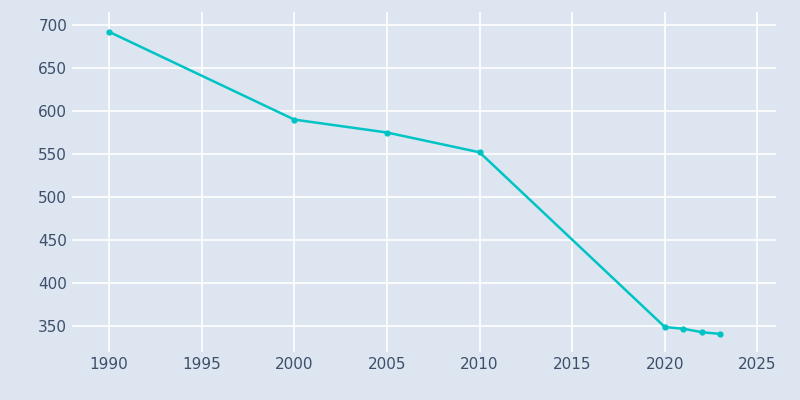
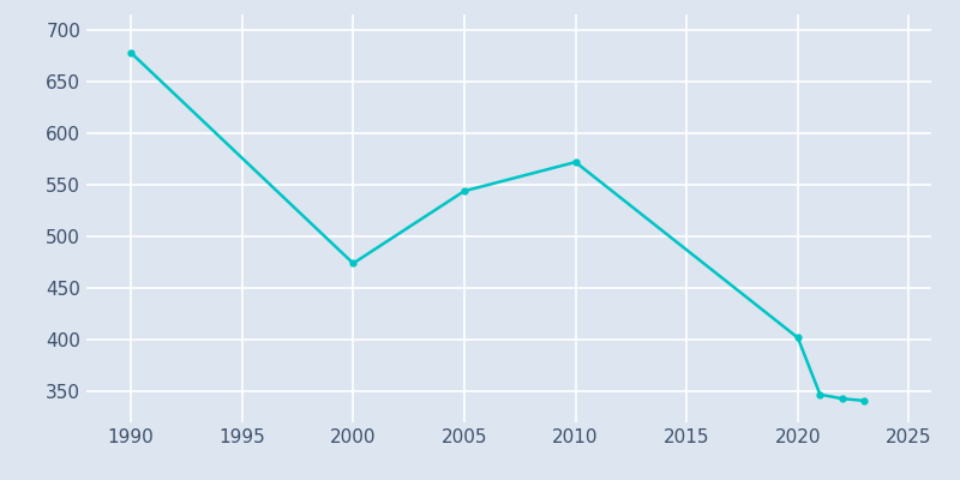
1990: 692 -> 678
2000: 590 -> 474
2005: 575 -> 544
2010: 552 -> 572
2020: 349 -> 402
